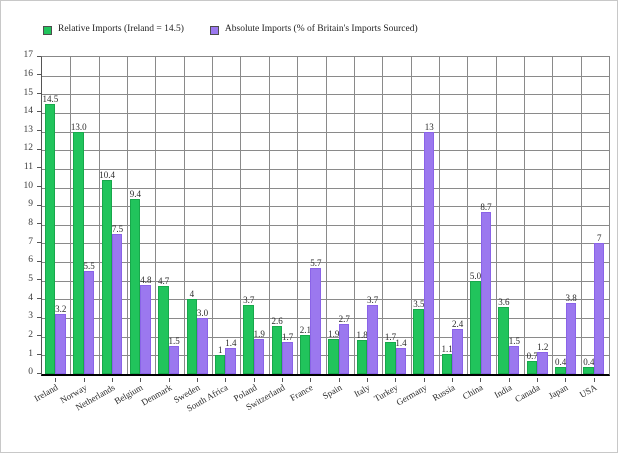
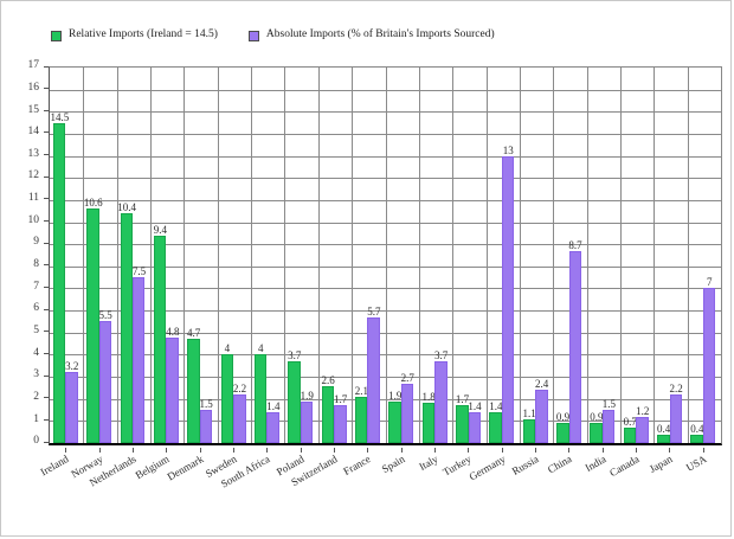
Relative Imports (Ireland = 14.5)/Norway: 13.0 -> 10.6
Absolute Imports (% of Britain's Imports Sourced)/Sweden: 3.0 -> 2.2
Relative Imports (Ireland = 14.5)/South Africa: 1 -> 4
Relative Imports (Ireland = 14.5)/Germany: 3.5 -> 1.4
Relative Imports (Ireland = 14.5)/China: 5.0 -> 0.9
Relative Imports (Ireland = 14.5)/India: 3.6 -> 0.9
Absolute Imports (% of Britain's Imports Sourced)/Japan: 3.8 -> 2.2
